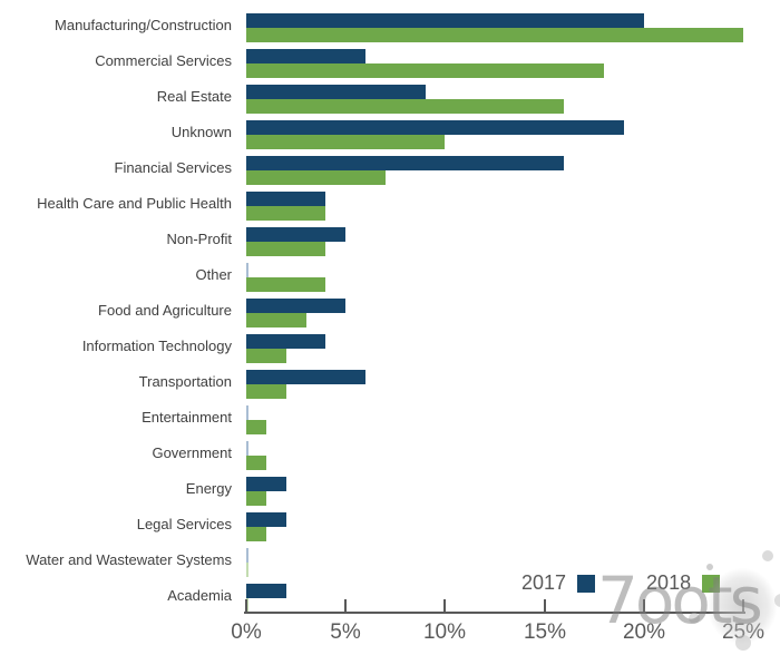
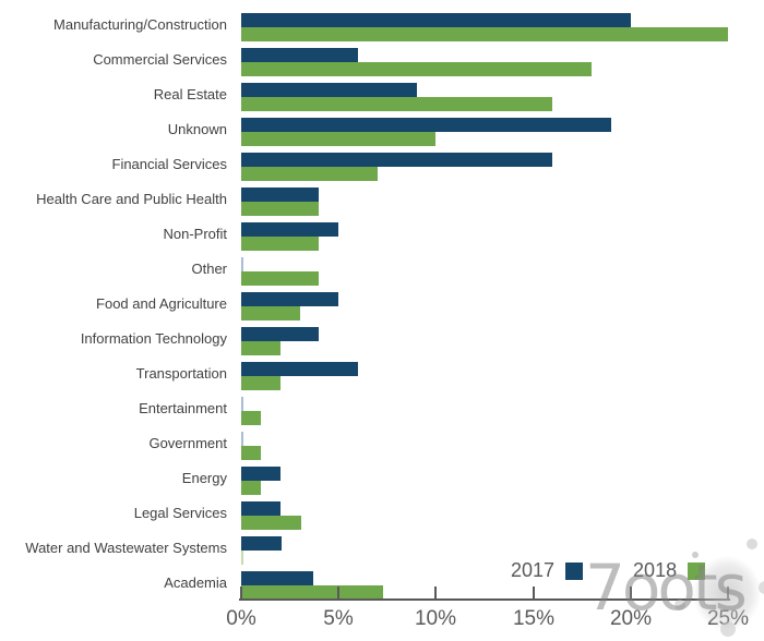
2018/Legal Services: 1.0% -> 3.1%
2017/Water and Wastewater Systems: 0.1% -> 2.1%
2017/Academia: 2.0% -> 3.7%
2018/Academia: 0.1% -> 7.3%
